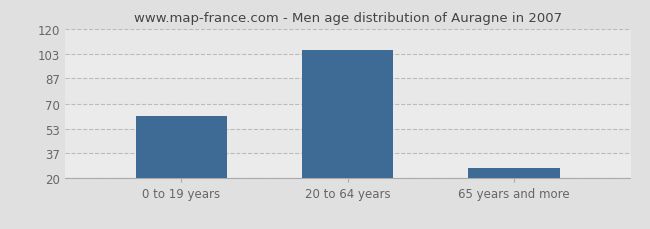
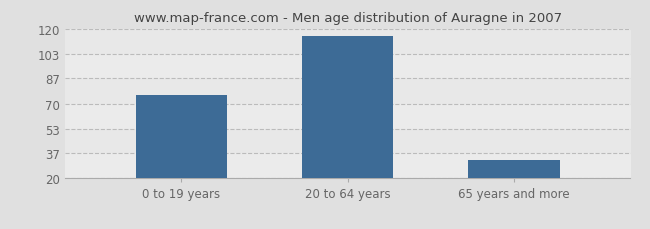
0 to 19 years: 62 -> 76
20 to 64 years: 106 -> 115
65 years and more: 27 -> 32
